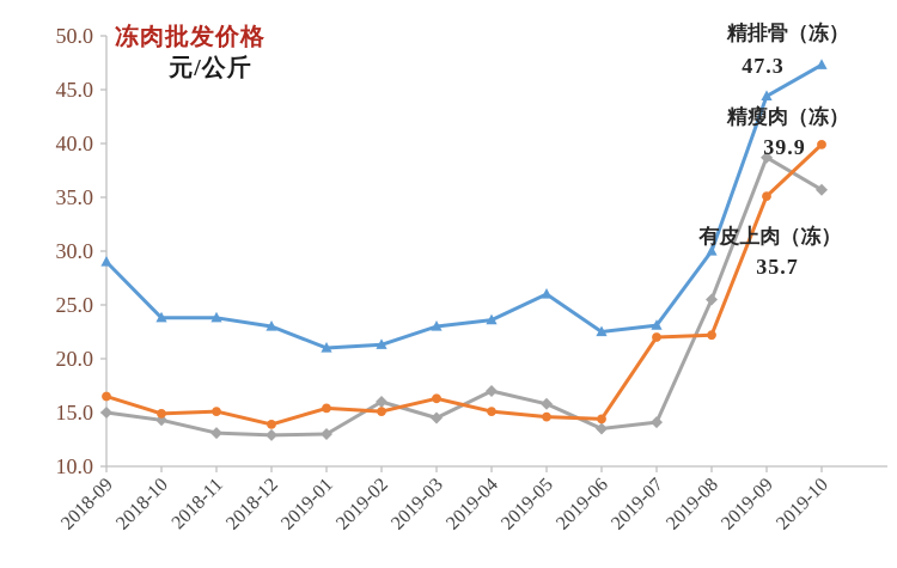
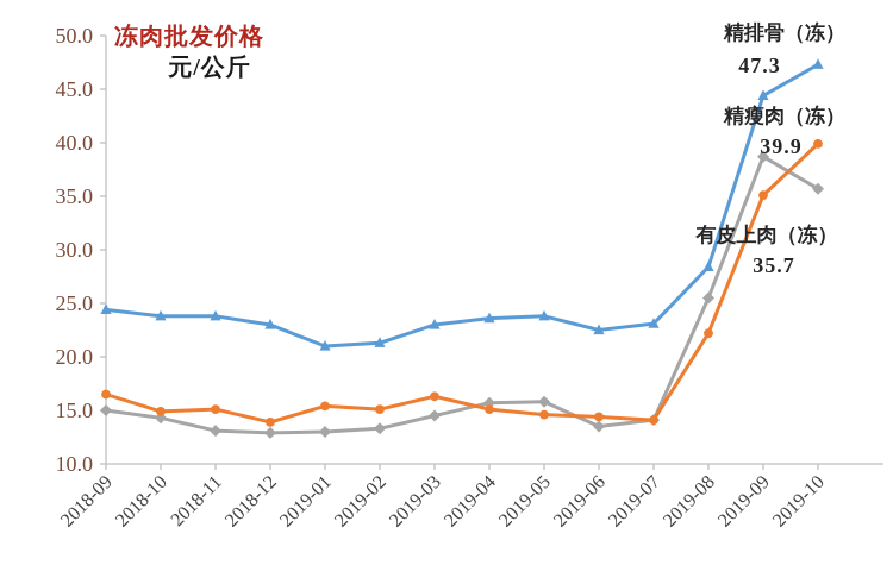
精排骨（冻）/2018-09: 29 -> 24
有皮上肉（冻）/2019-02: 16 -> 13
有皮上肉（冻）/2019-04: 17 -> 16
精排骨（冻）/2019-05: 26 -> 24
精瘦肉（冻）/2019-07: 22 -> 14
精排骨（冻）/2019-08: 30 -> 28
